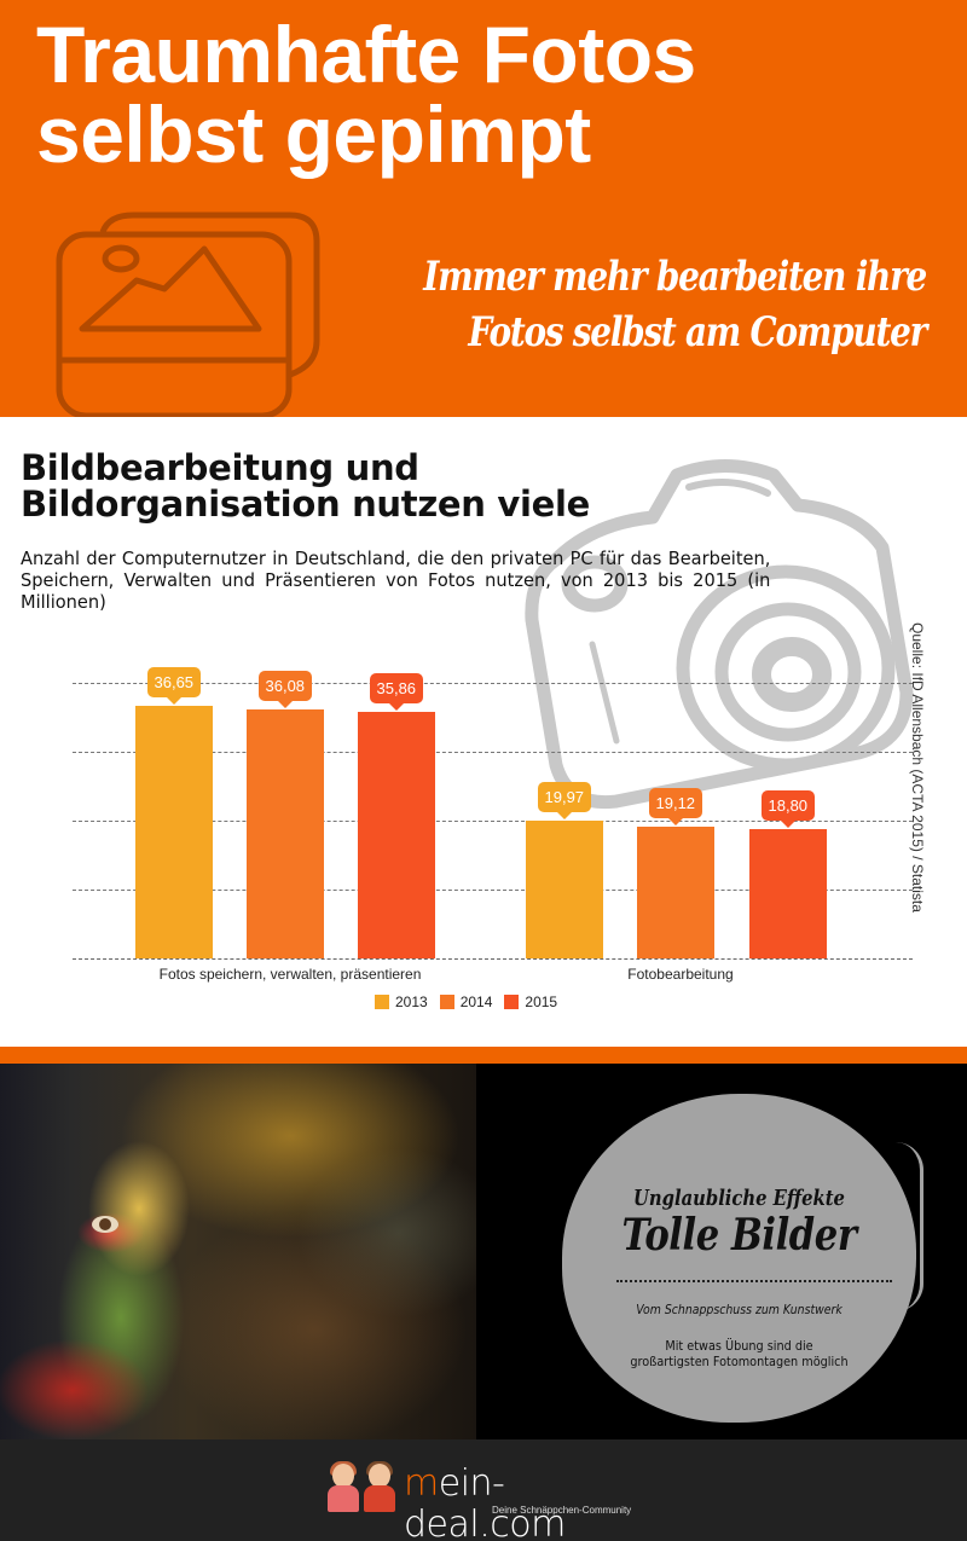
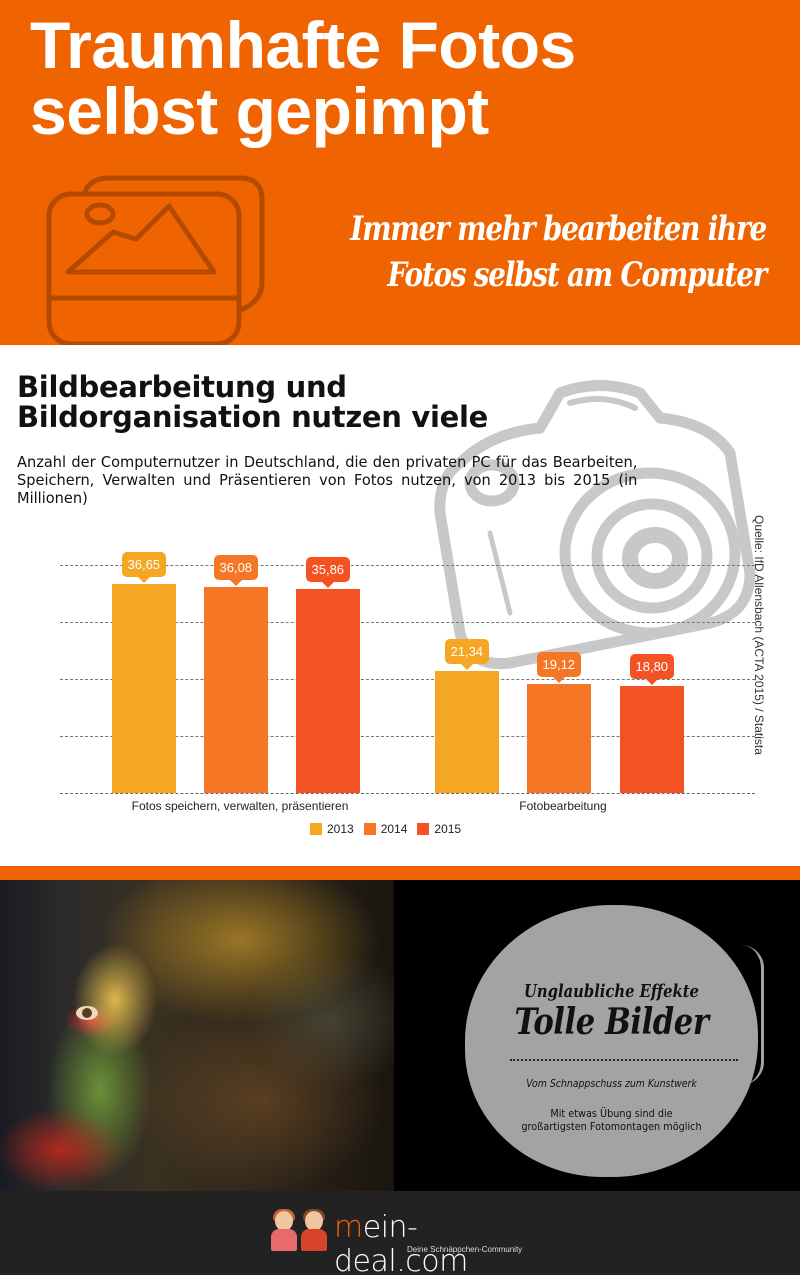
2013/Fotobearbeitung: 19,97 -> 21,34
